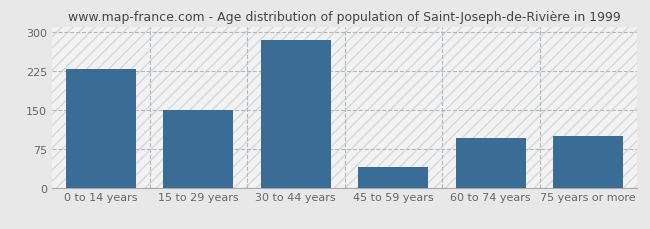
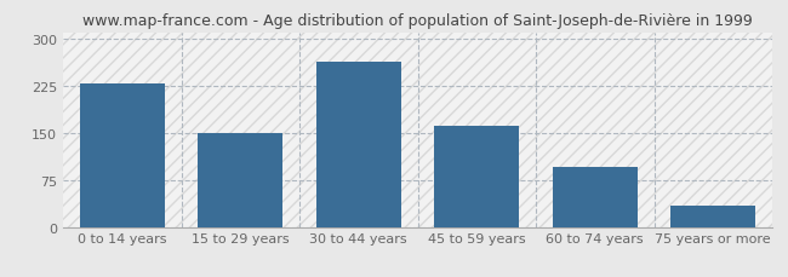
30 to 44 years: 284 -> 263
45 to 59 years: 40 -> 161
75 years or more: 100 -> 33
